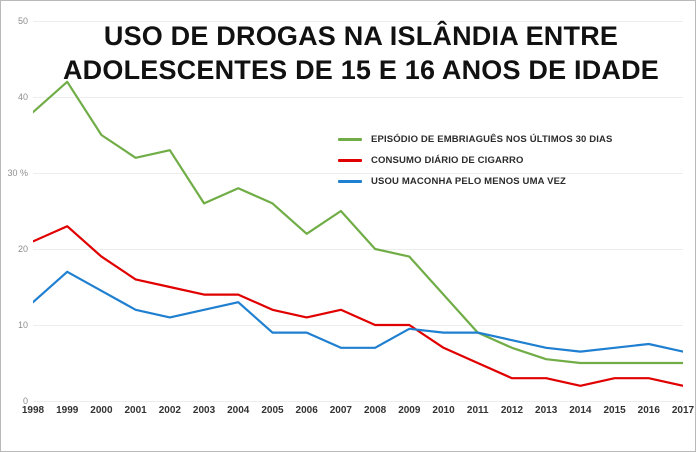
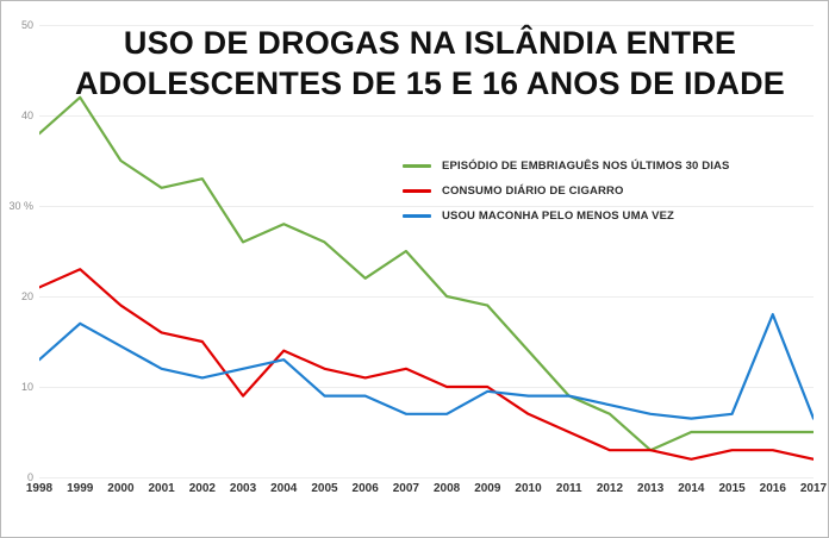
CONSUMO DIÁRIO DE CIGARRO/2003: 14 -> 9
EPISÓDIO DE EMBRIAGUÊS NOS ÚLTIMOS 30 DIAS/2013: 6 -> 3
USOU MACONHA PELO MENOS UMA VEZ/2016: 8 -> 18
